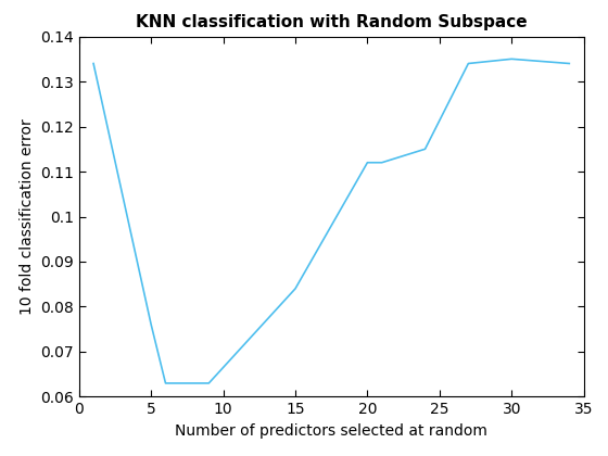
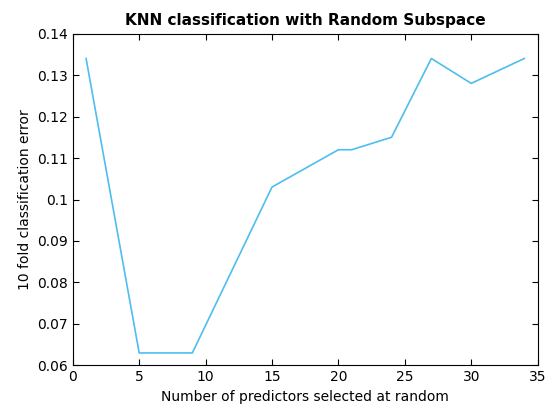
5: 0.076 -> 0.063
15: 0.084 -> 0.103
30: 0.135 -> 0.128
